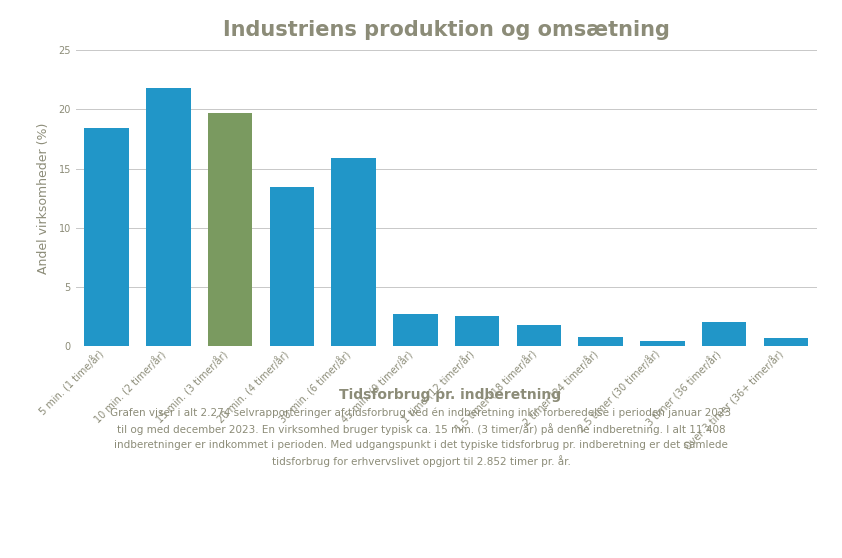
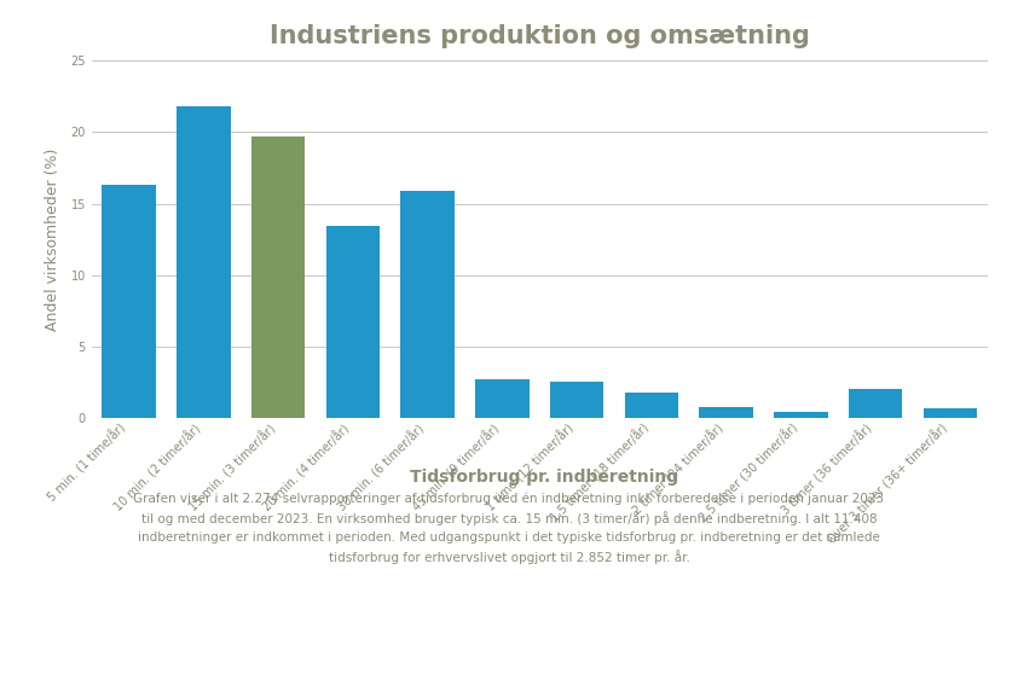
5 min. (1 time/år): 18.4 -> 16.3
